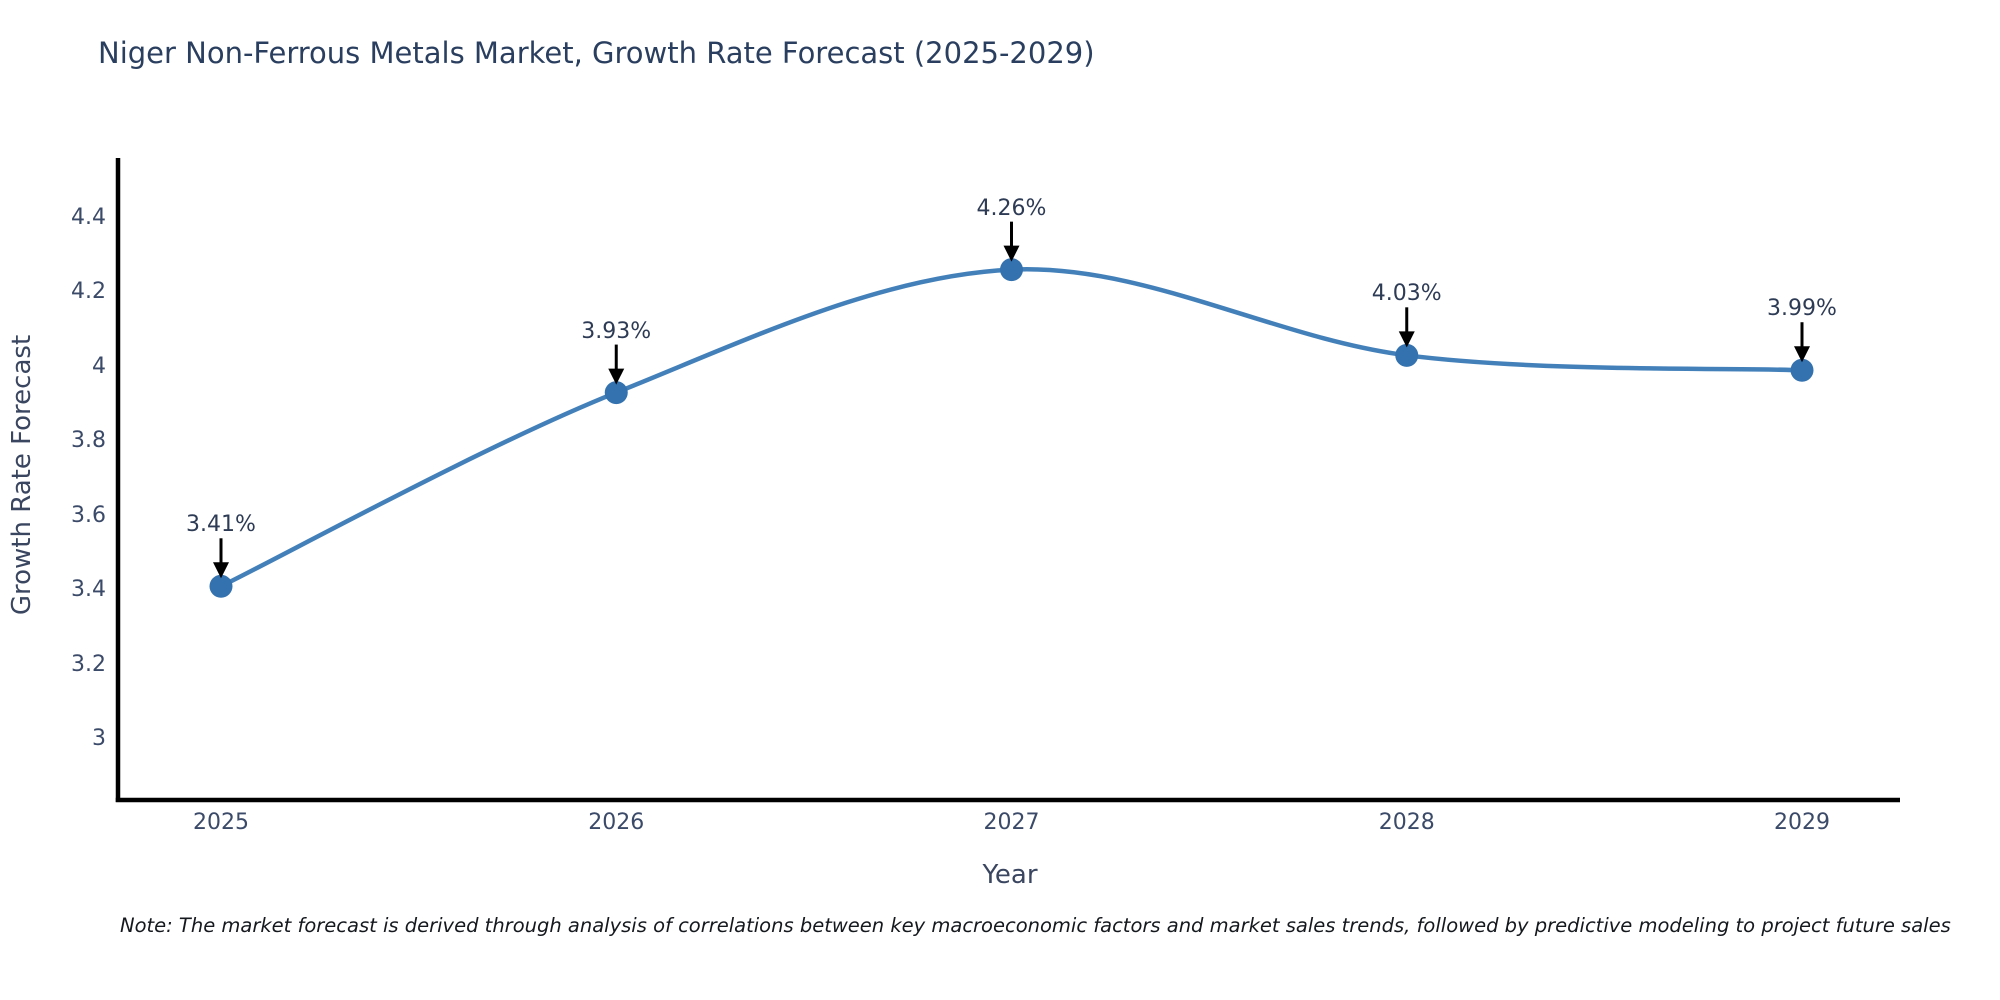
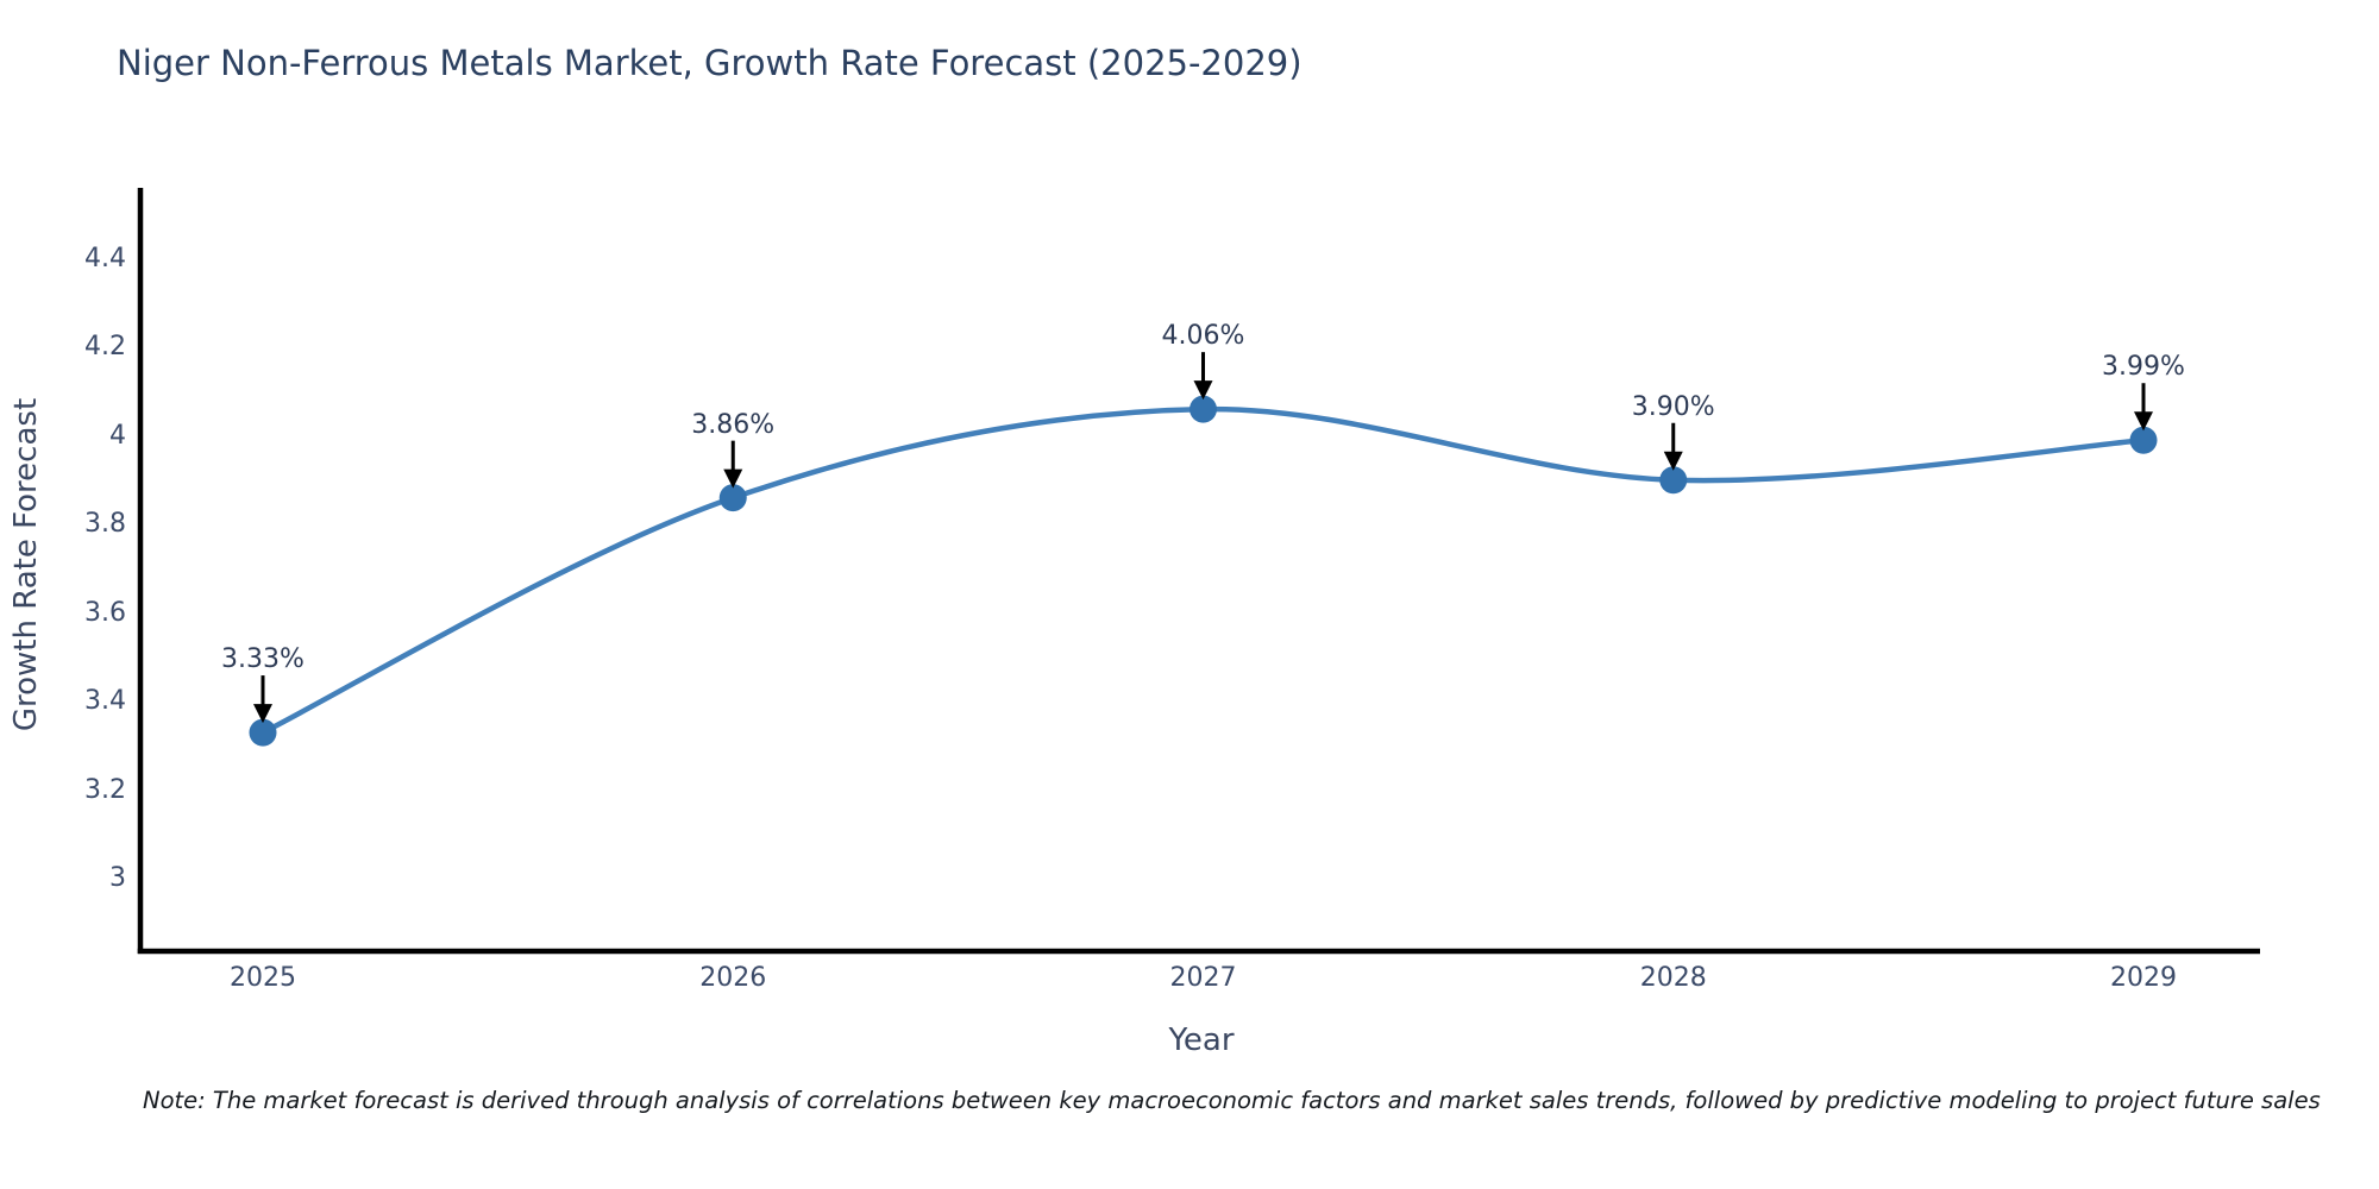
2025: 3.41% -> 3.33%
2026: 3.93% -> 3.86%
2027: 4.26% -> 4.06%
2028: 4.03% -> 3.90%
